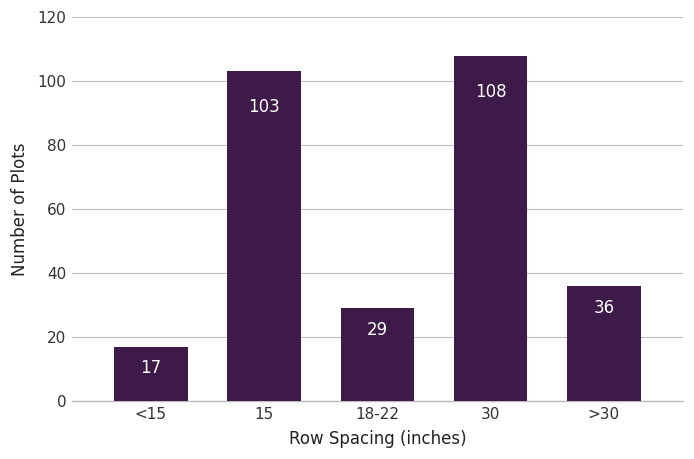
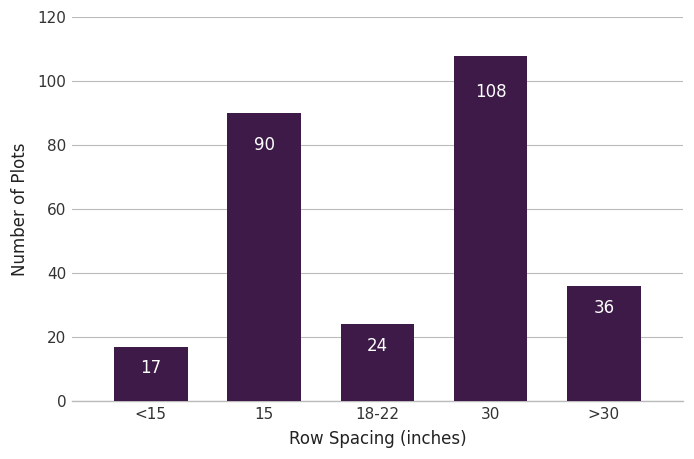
15: 103 -> 90
18-22: 29 -> 24
